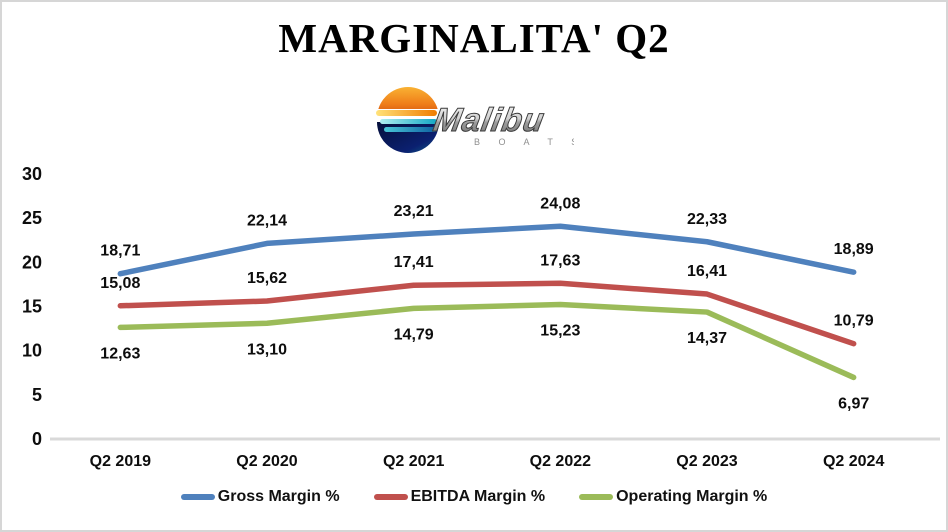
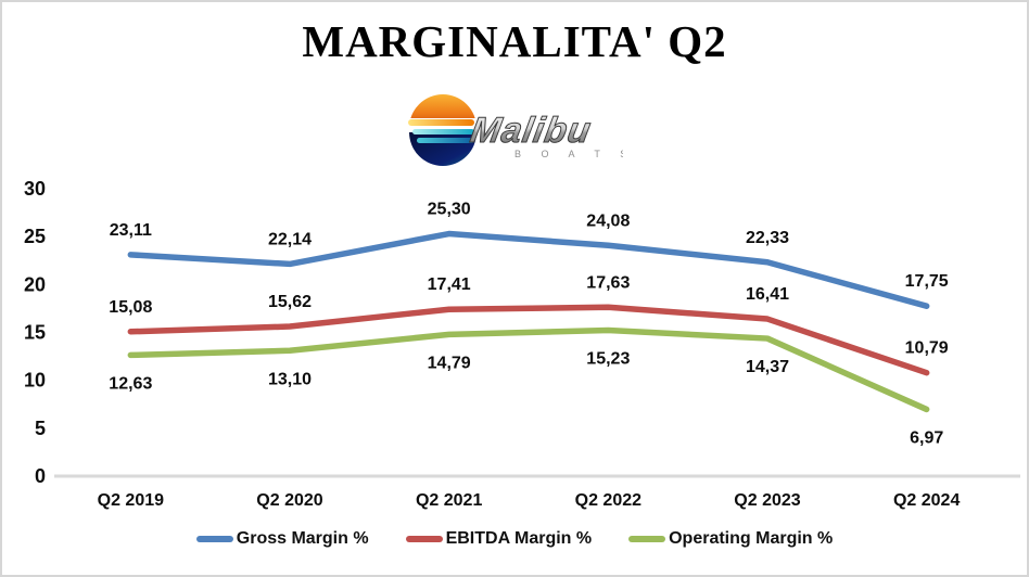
Gross Margin %/Q2 2019: 18,71 -> 23,11
Gross Margin %/Q2 2021: 23,21 -> 25,30
Gross Margin %/Q2 2024: 18,89 -> 17,75
